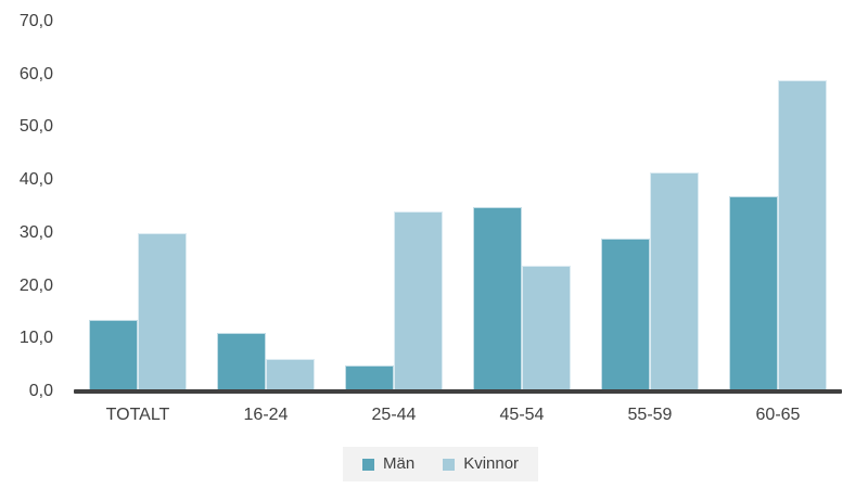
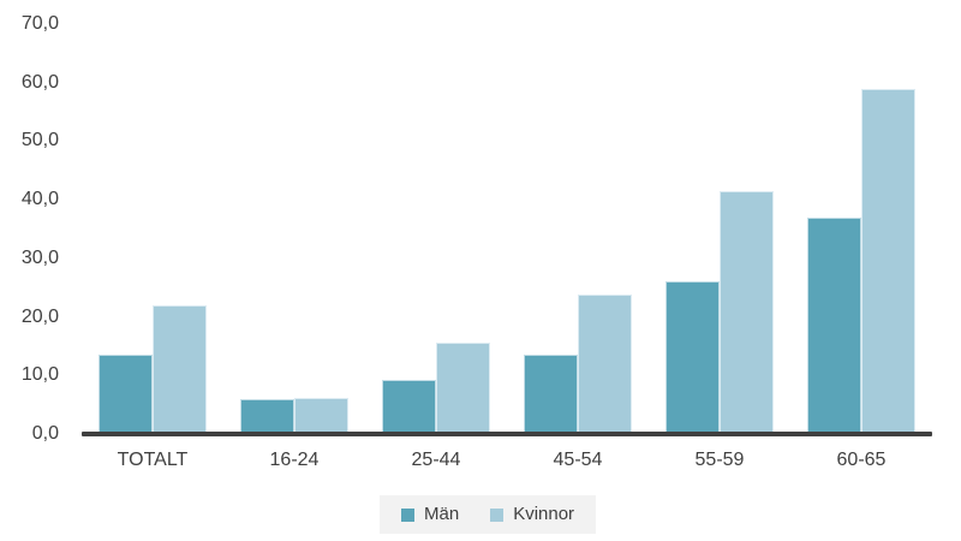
Kvinnor/TOTALT: 30 -> 22
Män/16-24: 11 -> 6
Män/25-44: 5 -> 9
Kvinnor/25-44: 34 -> 16
Män/45-54: 35 -> 14
Män/55-59: 29 -> 26
